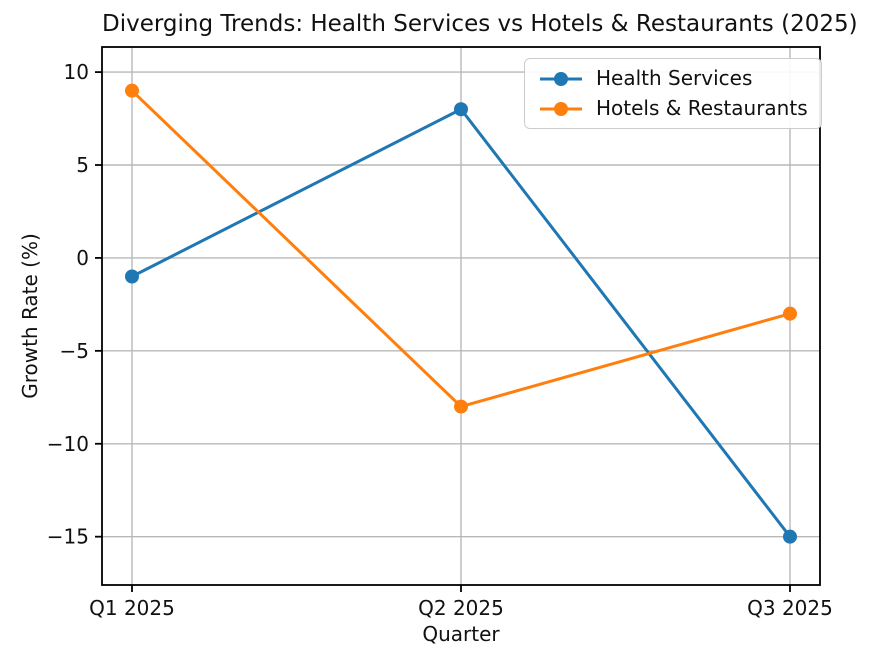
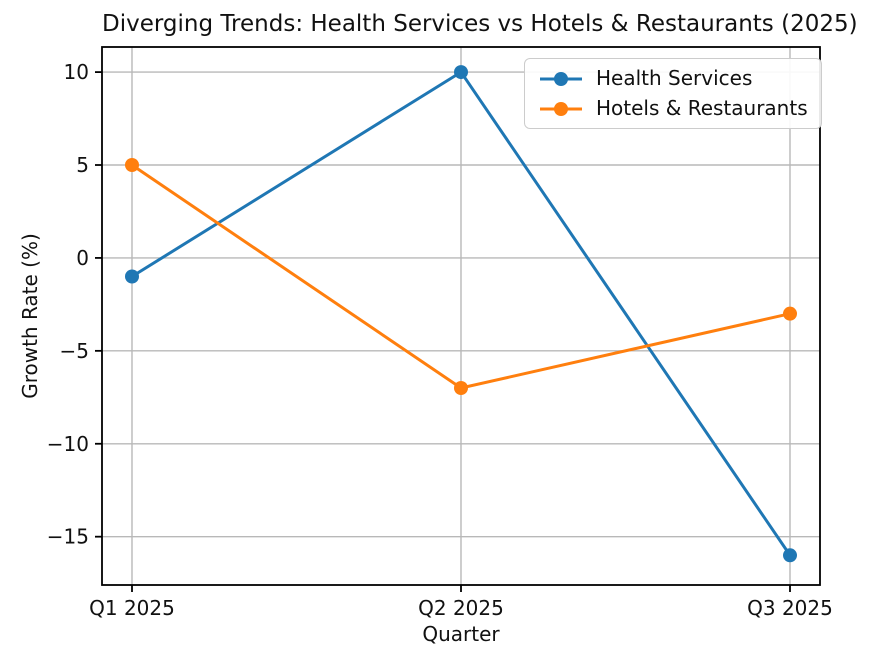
Hotels & Restaurants/Q1 2025: 9 -> 5
Health Services/Q2 2025: 8 -> 10
Hotels & Restaurants/Q2 2025: -8 -> -7
Health Services/Q3 2025: -15 -> -16
